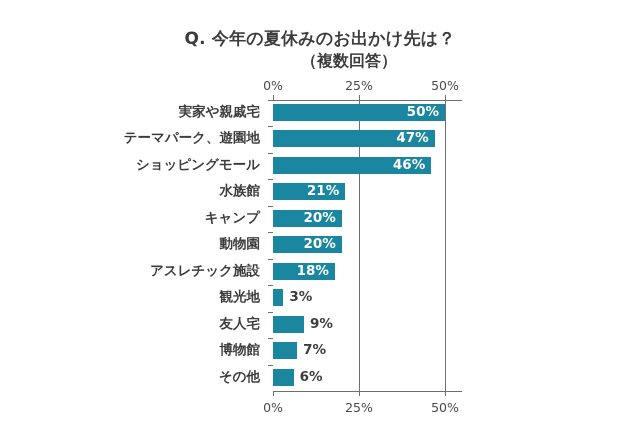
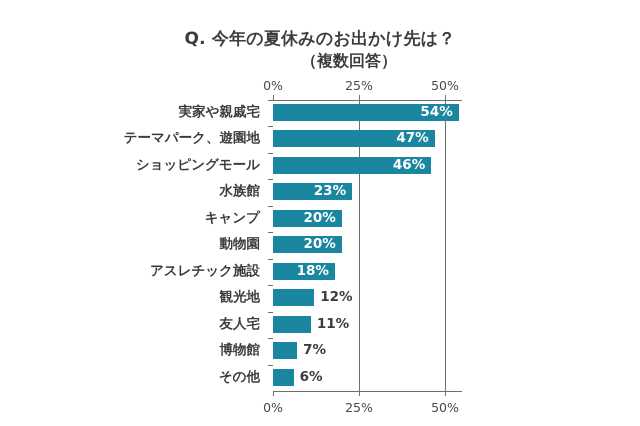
実家や親戚宅: 50% -> 54%
水族館: 21% -> 23%
観光地: 3% -> 12%
友人宅: 9% -> 11%
